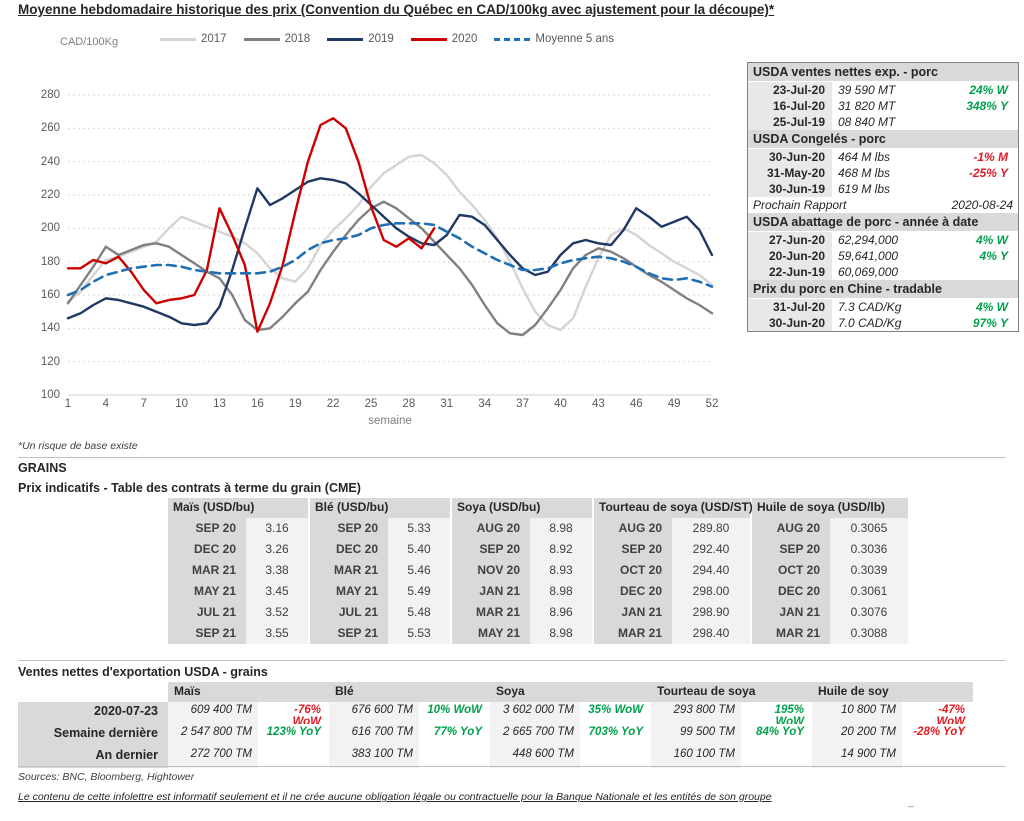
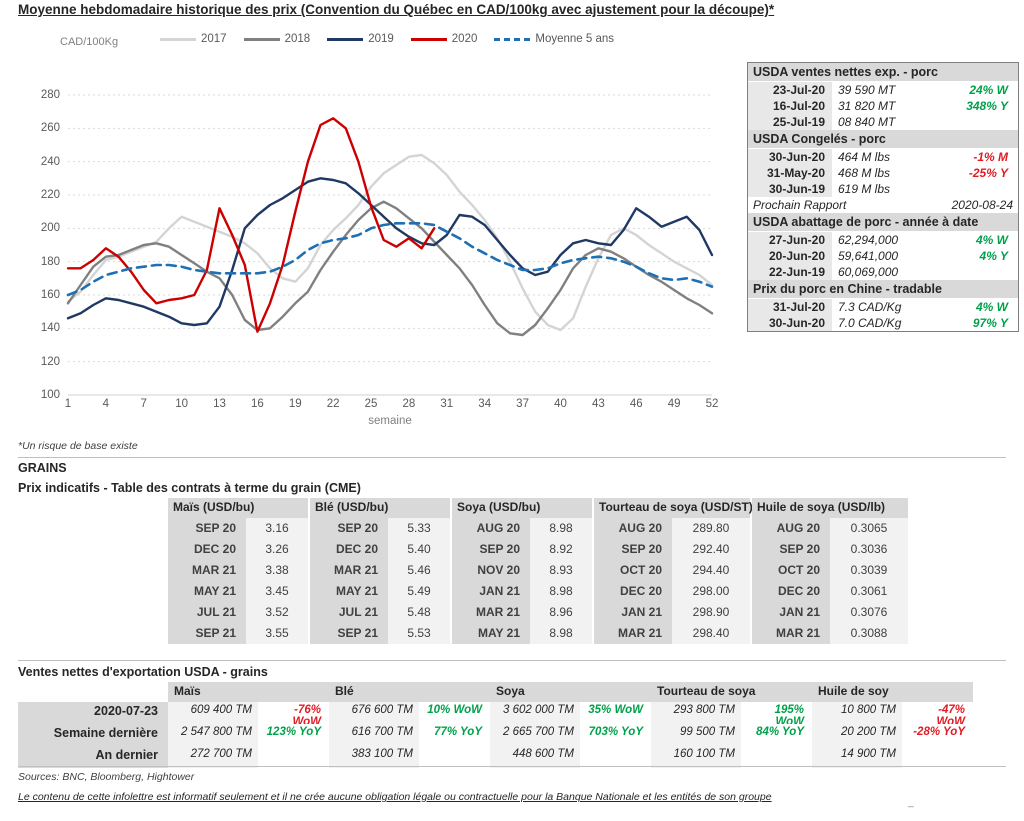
2018/4: 189 -> 183
2020/4: 179 -> 188
2019/16: 224 -> 208
